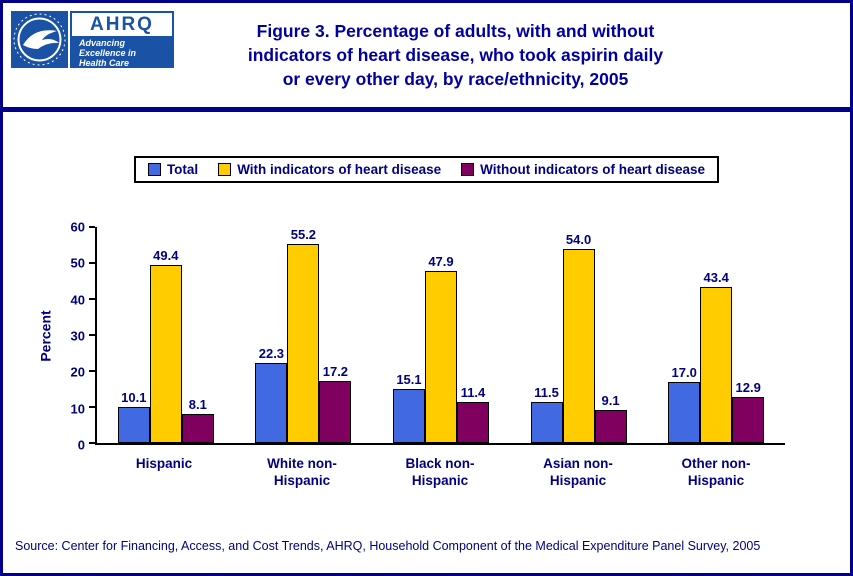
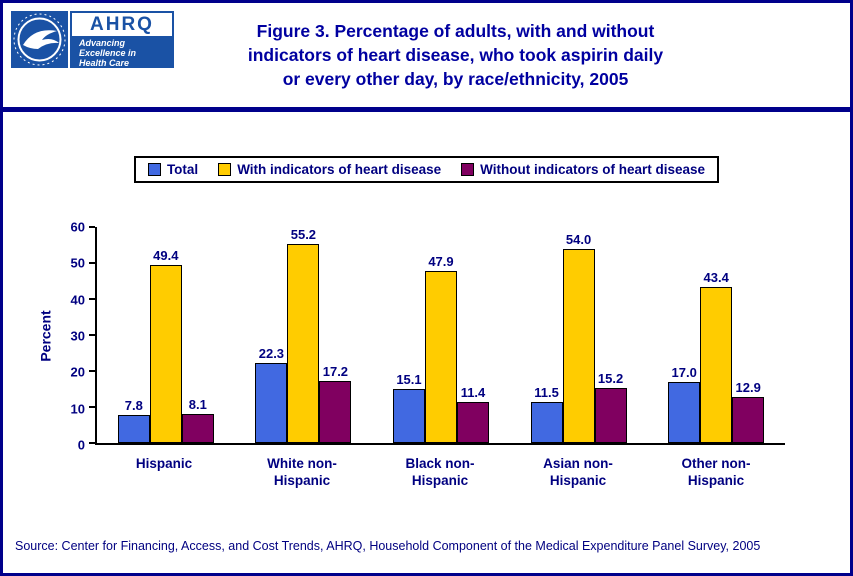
Total/Hispanic: 10.1 -> 7.8
Without indicators of heart disease/Asian non-Hispanic: 9.1 -> 15.2
